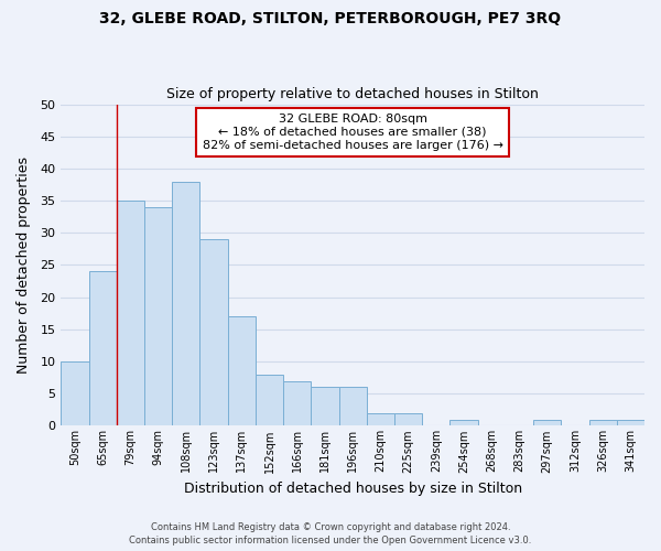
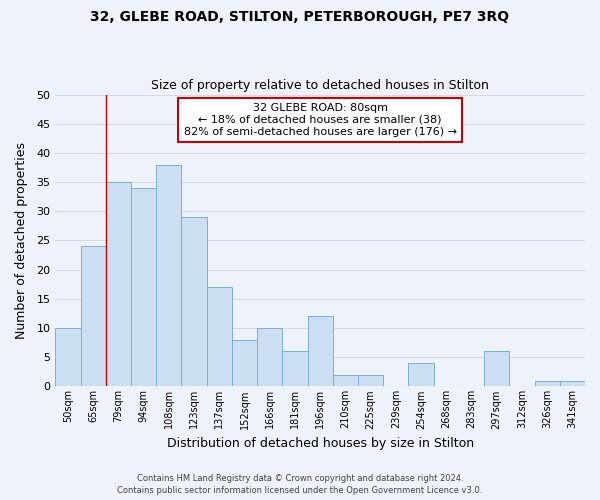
166sqm: 7 -> 10
196sqm: 6 -> 12
254sqm: 1 -> 4
297sqm: 1 -> 6
